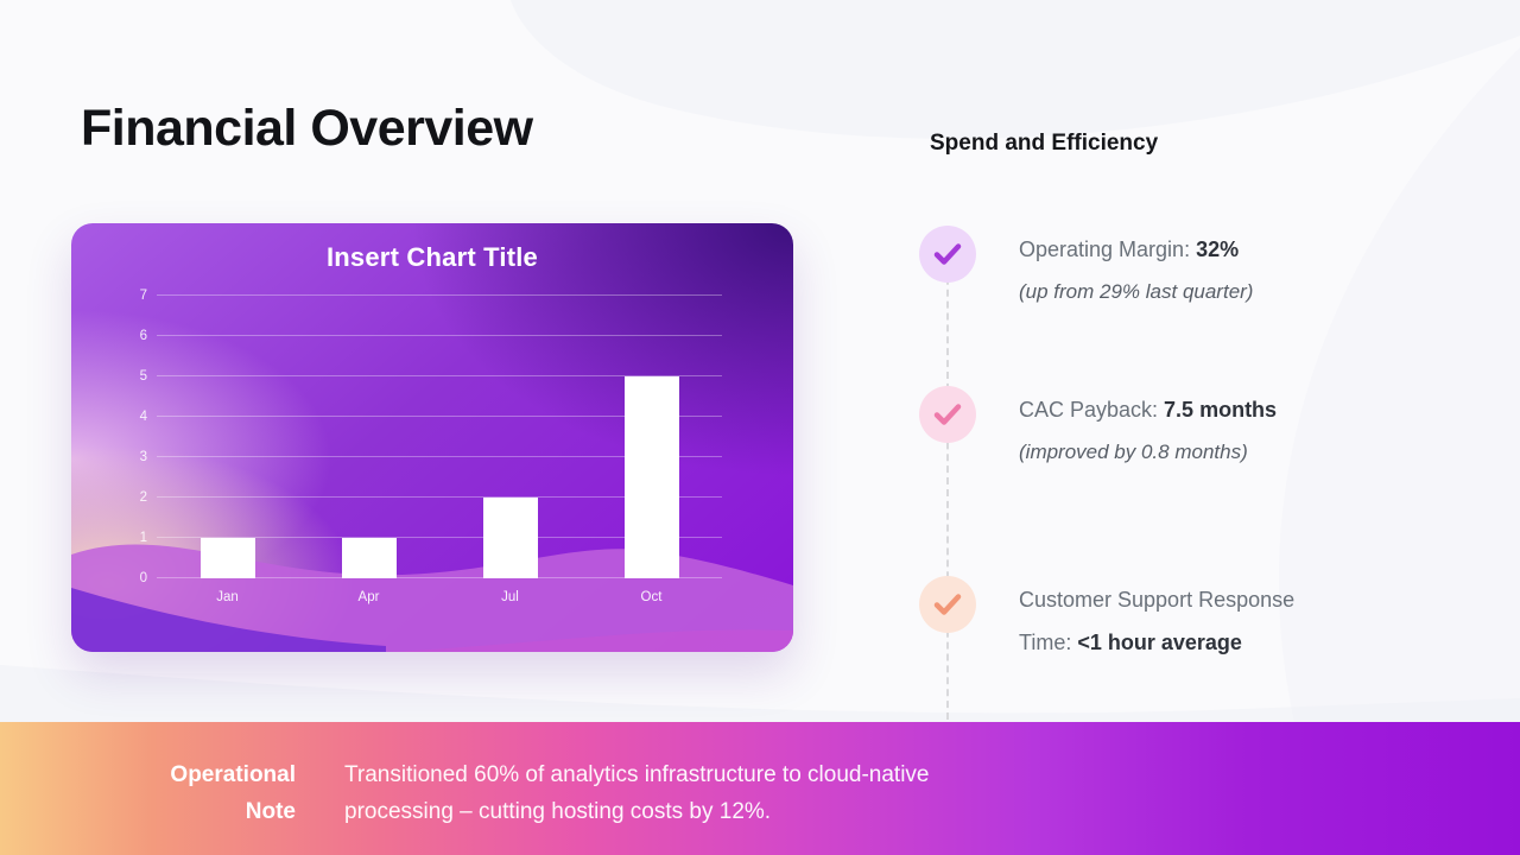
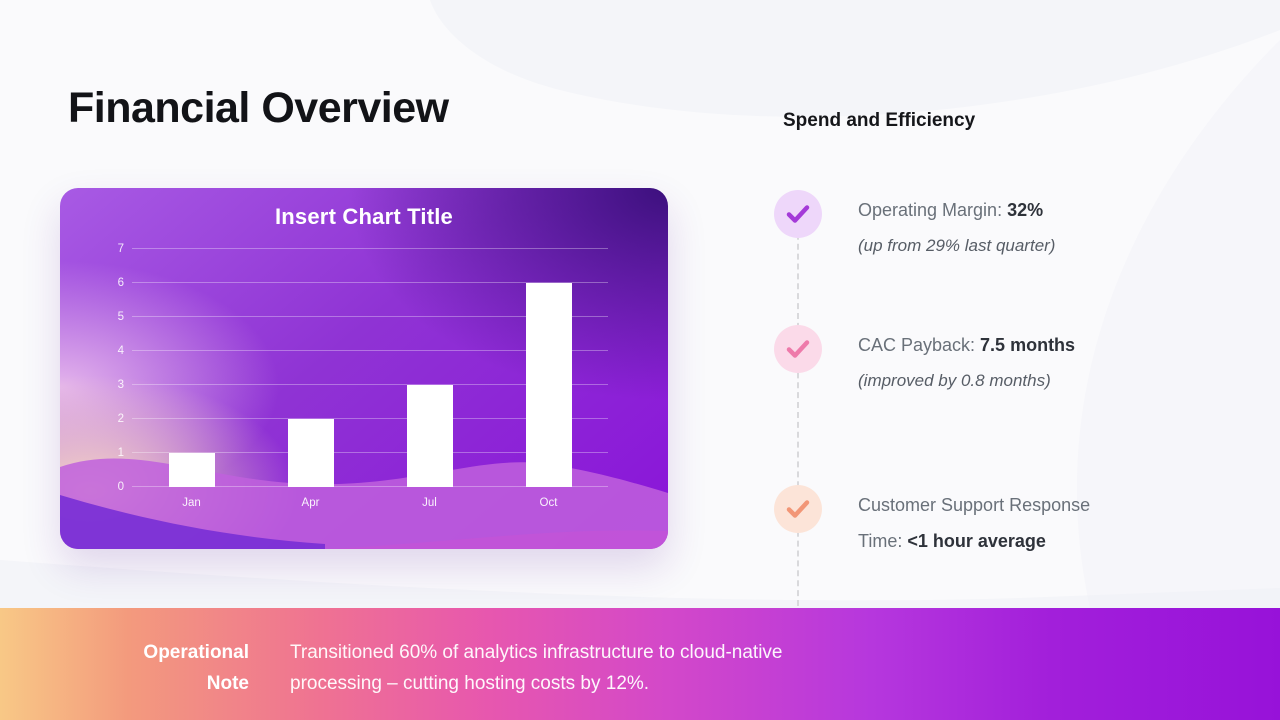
Apr: 1 -> 2
Jul: 2 -> 3
Oct: 5 -> 6
